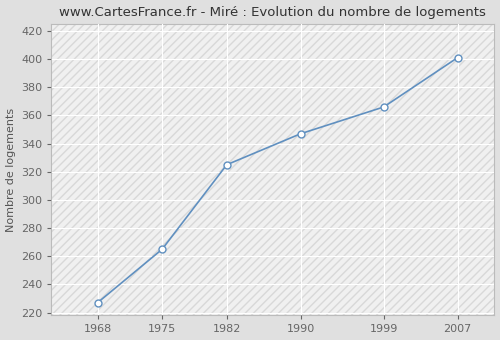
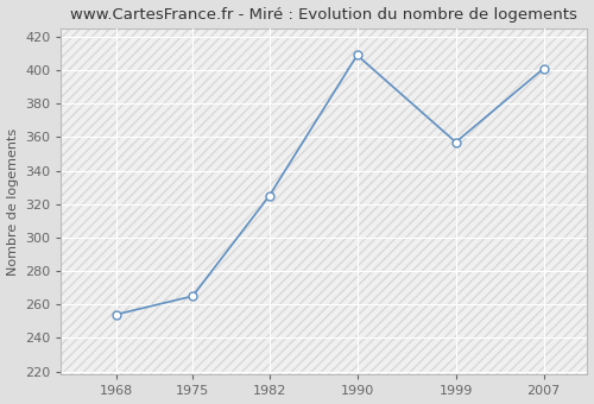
1968: 227 -> 254
1990: 347 -> 409
1999: 366 -> 357
